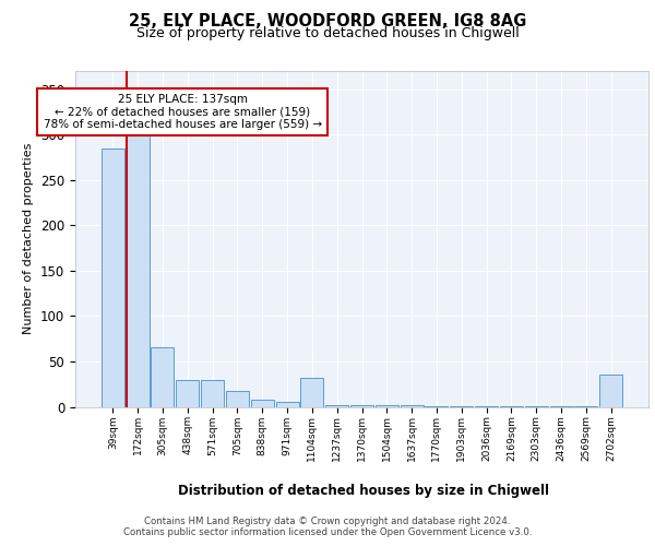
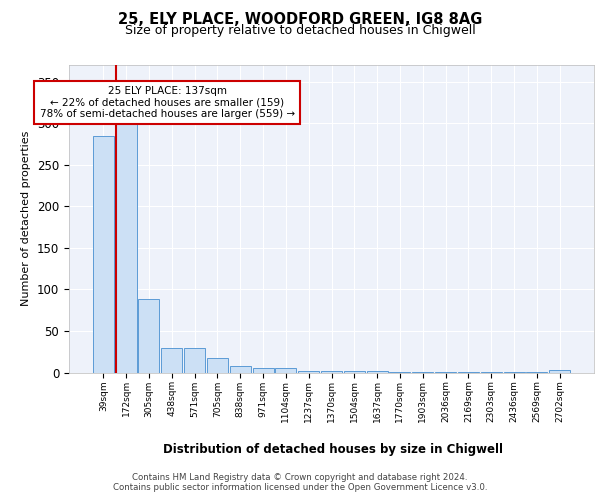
305sqm: 66 -> 88
1104sqm: 32 -> 5
2702sqm: 36 -> 3
